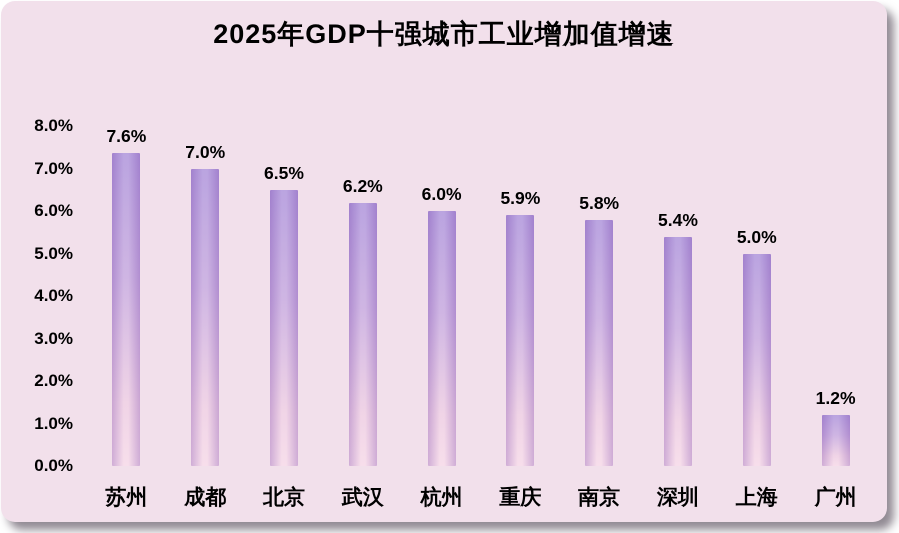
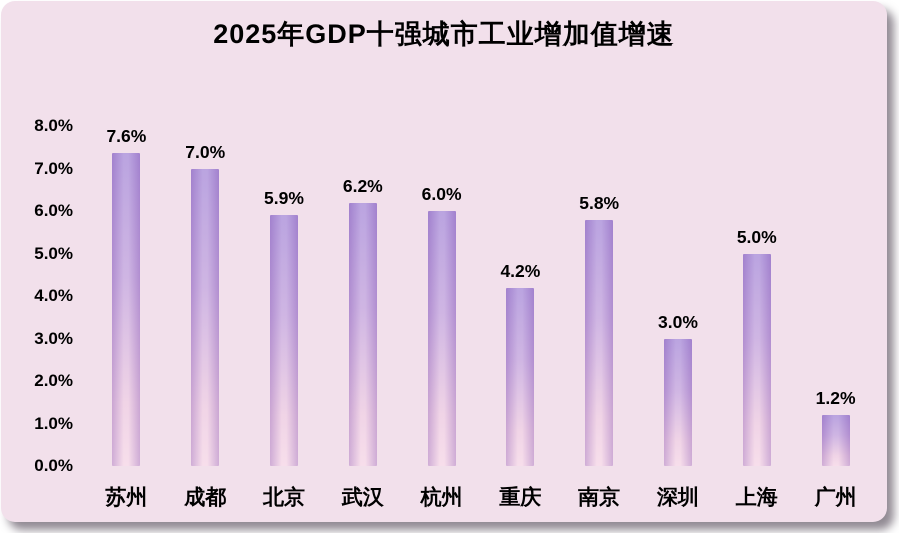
北京: 6.5% -> 5.9%
重庆: 5.9% -> 4.2%
深圳: 5.4% -> 3.0%
